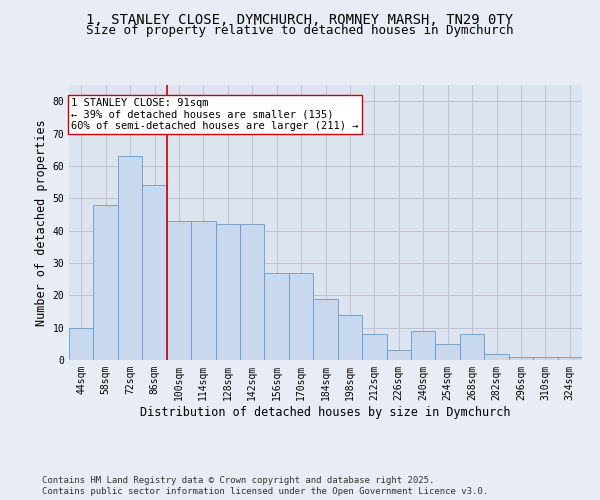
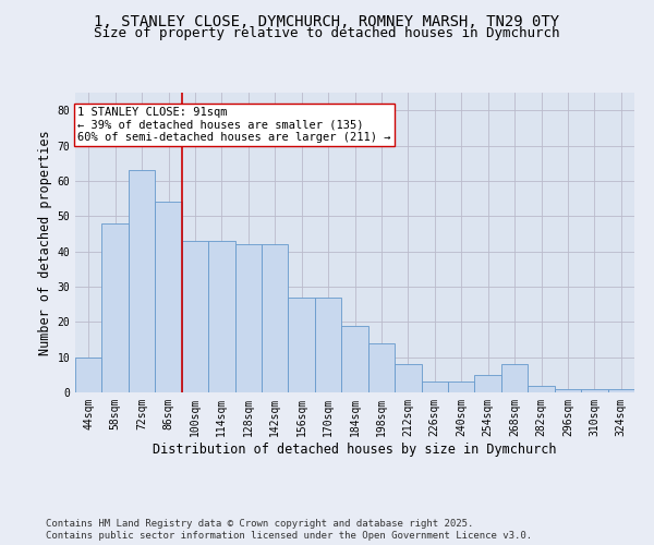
240sqm: 9 -> 3
